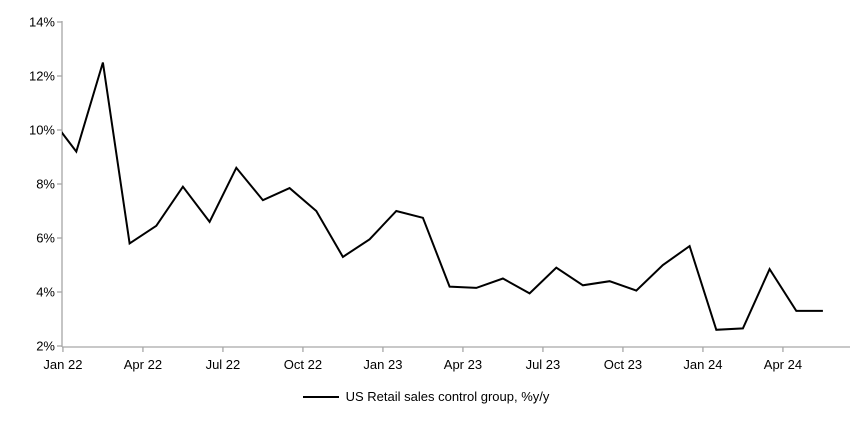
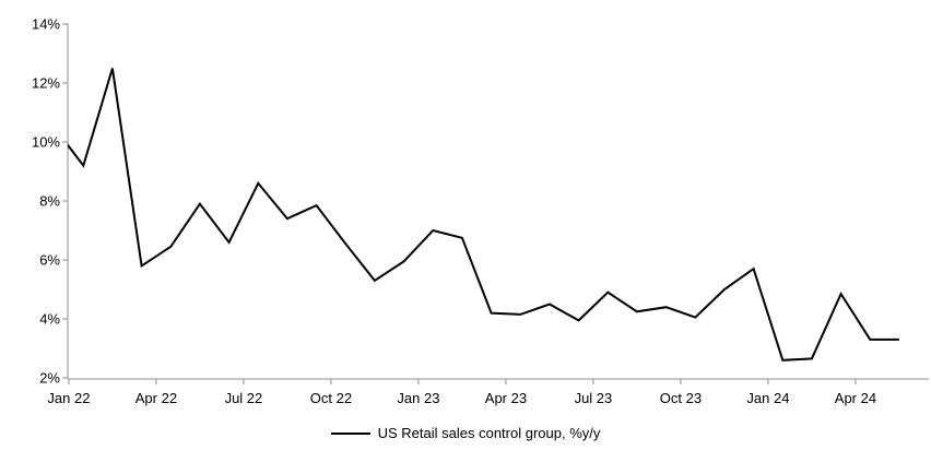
Oct 22: 7.0% -> 6.5%
